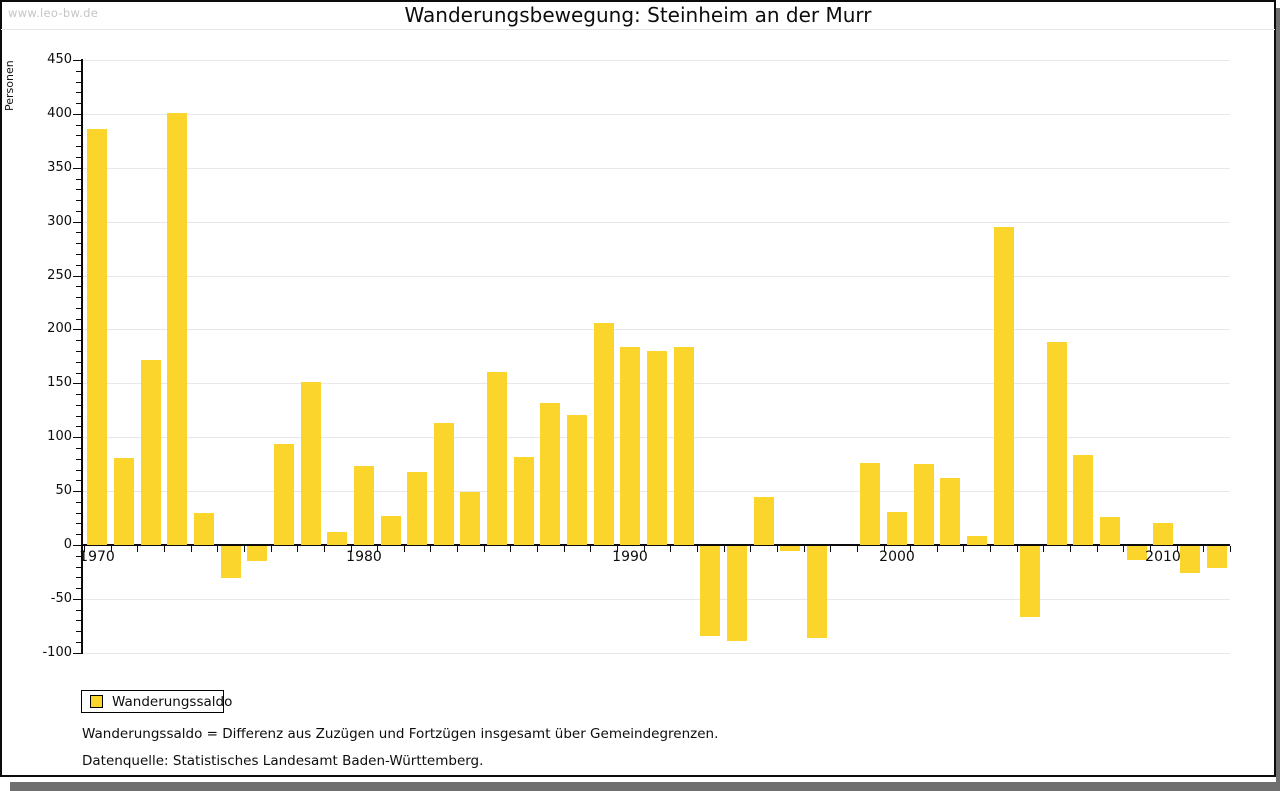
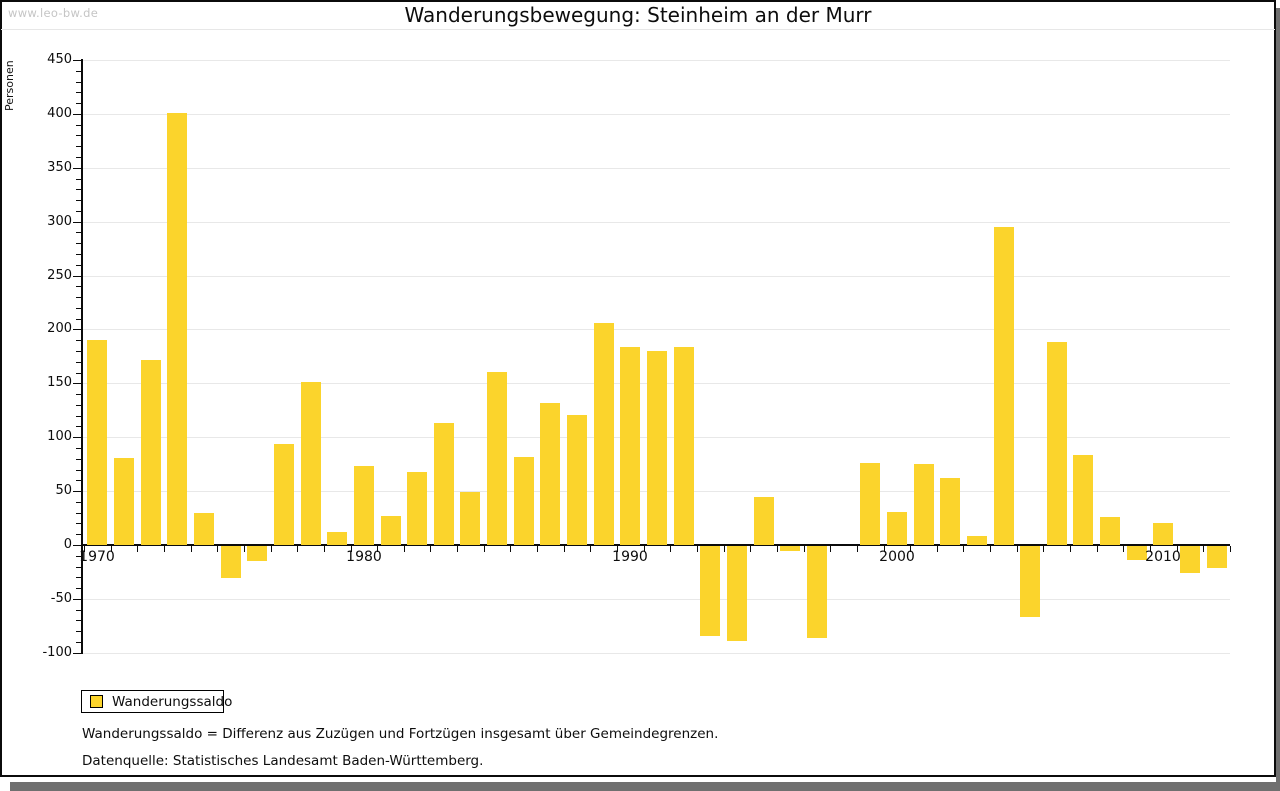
1970: 386 -> 190
